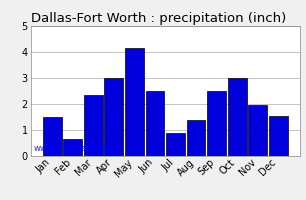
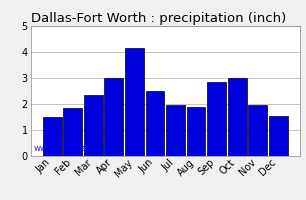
Feb: 0.65 -> 1.85
Jul: 0.90 -> 1.95
Aug: 1.40 -> 1.90
Sep: 2.50 -> 2.85
